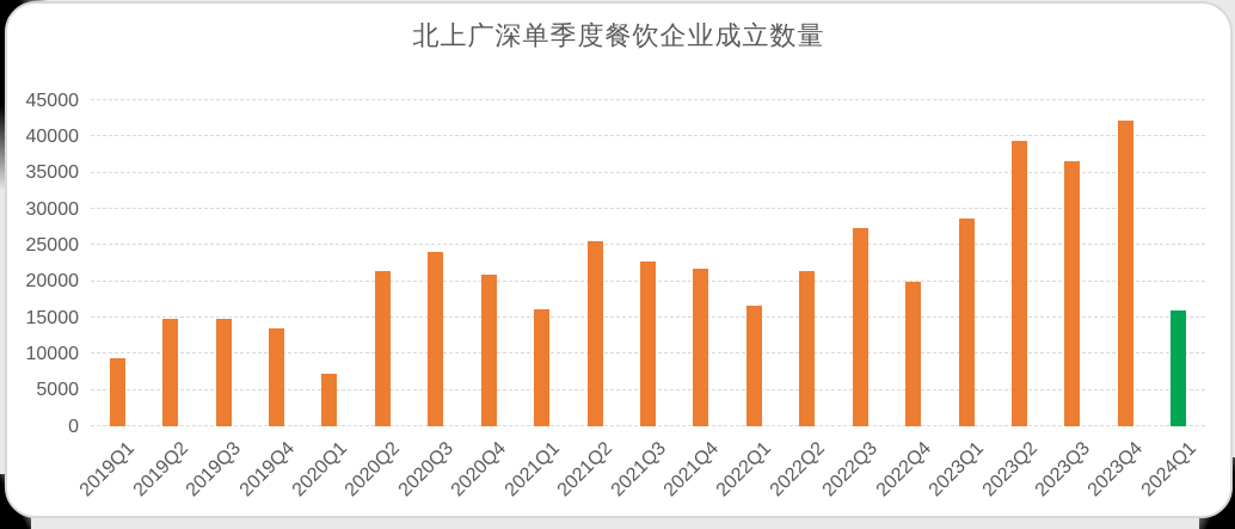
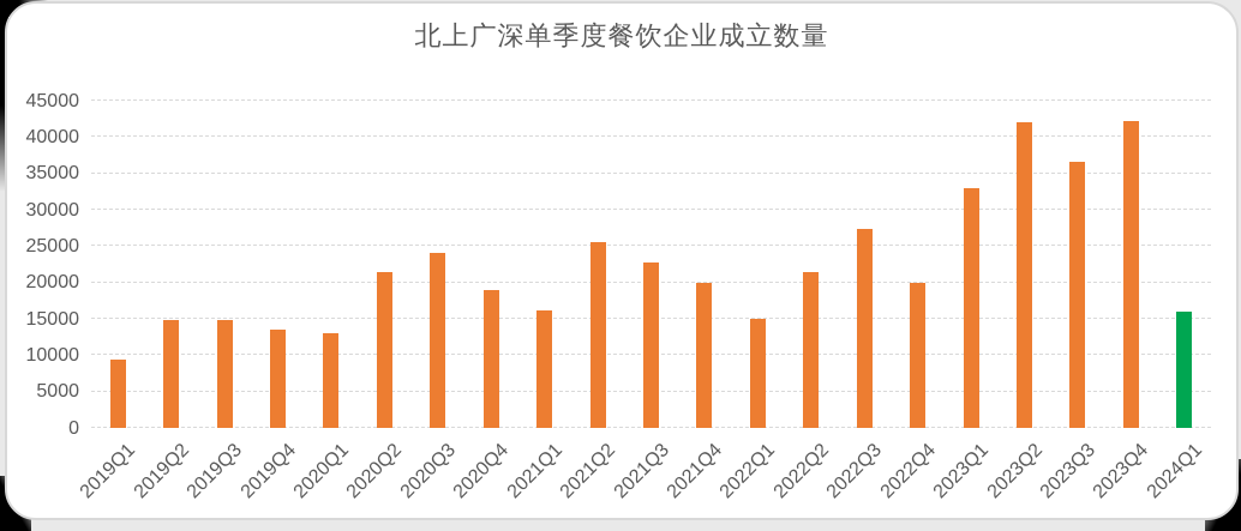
2020Q1: 7000 -> 13000
2020Q4: 21000 -> 19000
2021Q4: 22000 -> 20000
2022Q1: 17000 -> 15000
2023Q1: 29000 -> 33000
2023Q2: 39000 -> 42000
